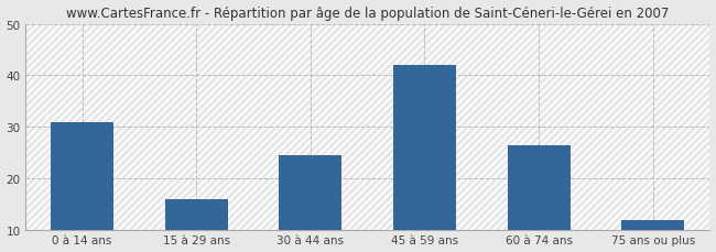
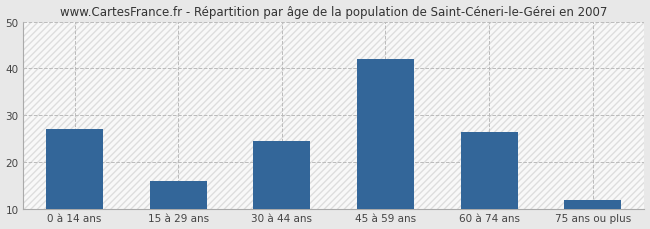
0 à 14 ans: 31.0 -> 27.0
